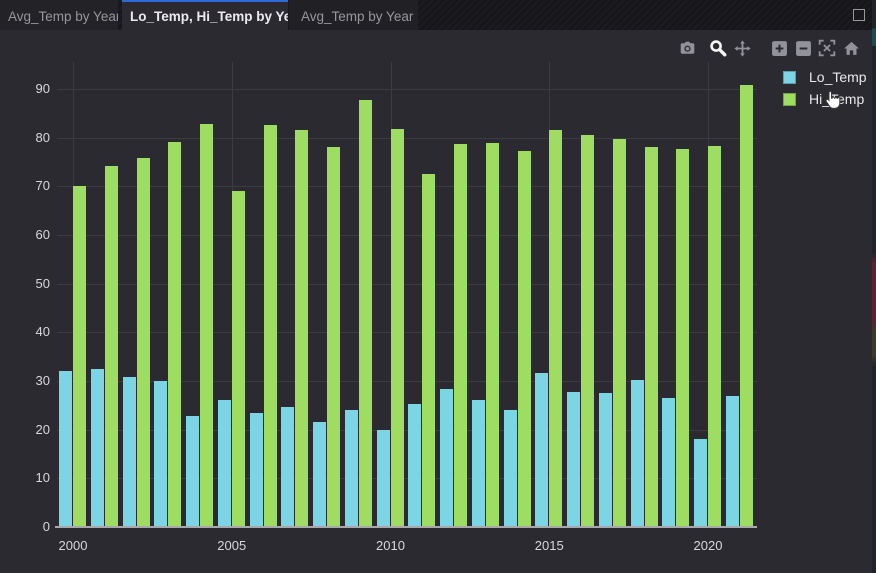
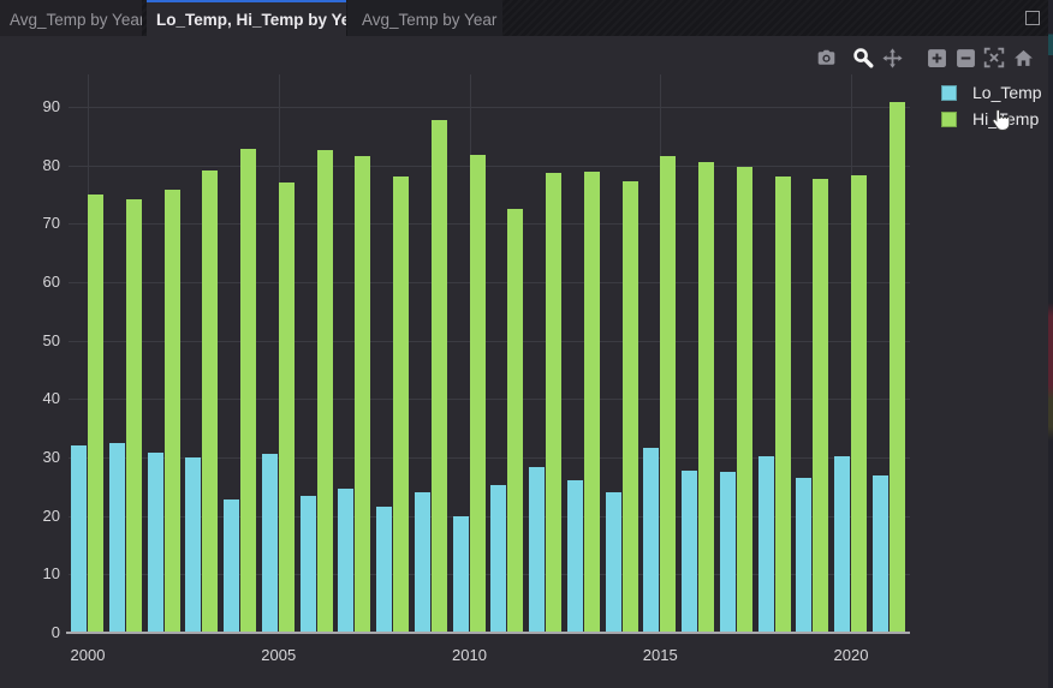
Hi_Temp/2000: 70 -> 75
Lo_Temp/2005: 26 -> 31
Hi_Temp/2005: 69 -> 77
Lo_Temp/2020: 18 -> 30
